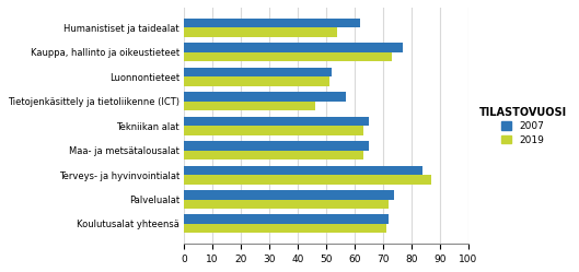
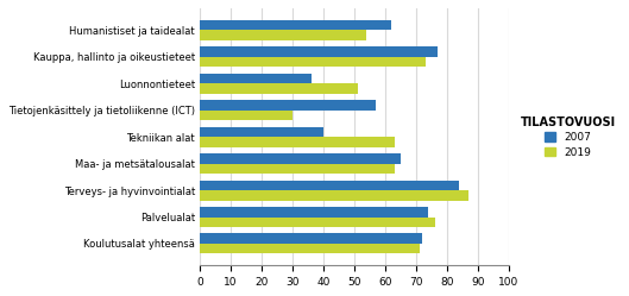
2007/Luonnontieteet: 52 -> 36
2019/Tietojenkäsittely ja tietoliikenne (ICT): 46 -> 30
2007/Tekniikan alat: 65 -> 40
2019/Palvelualat: 72 -> 76
